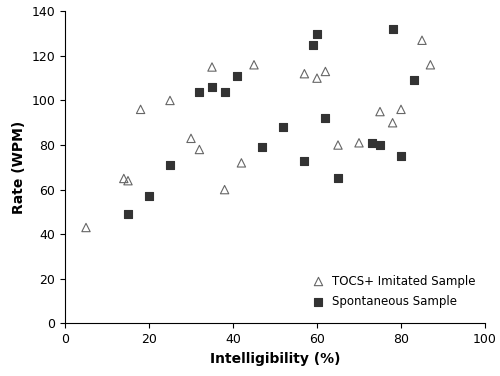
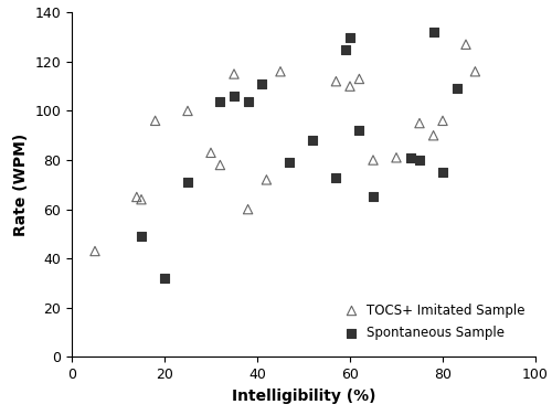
Spontaneous Sample/20: 57 -> 32
